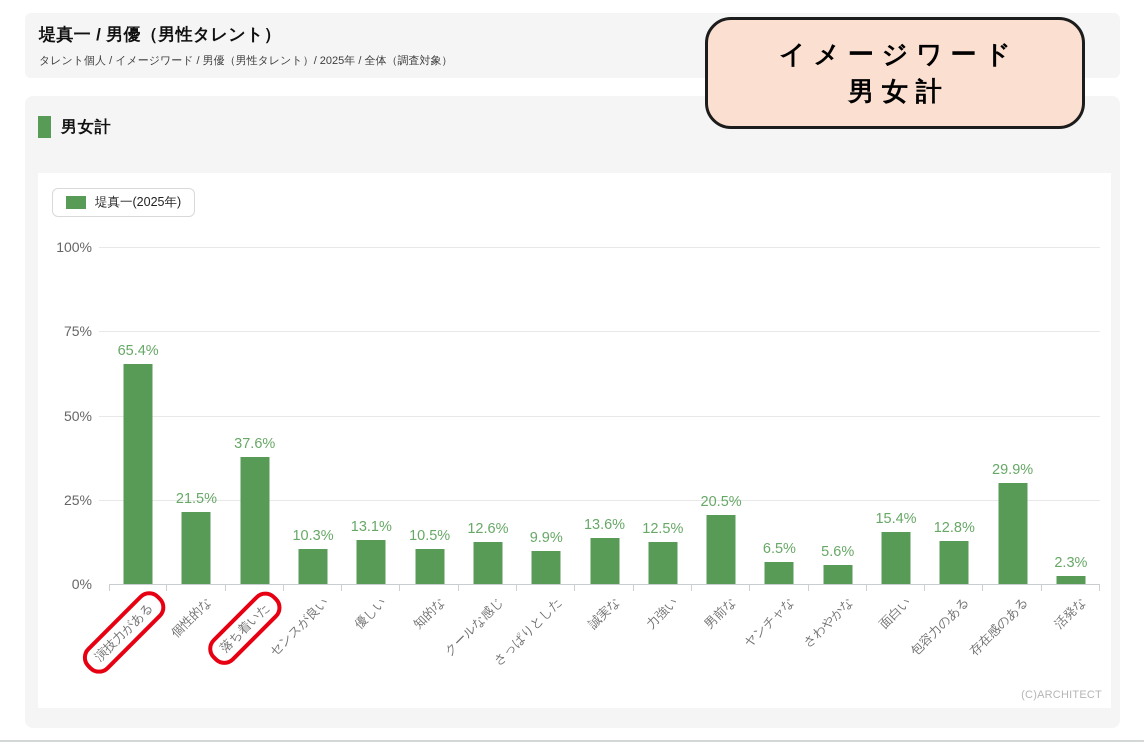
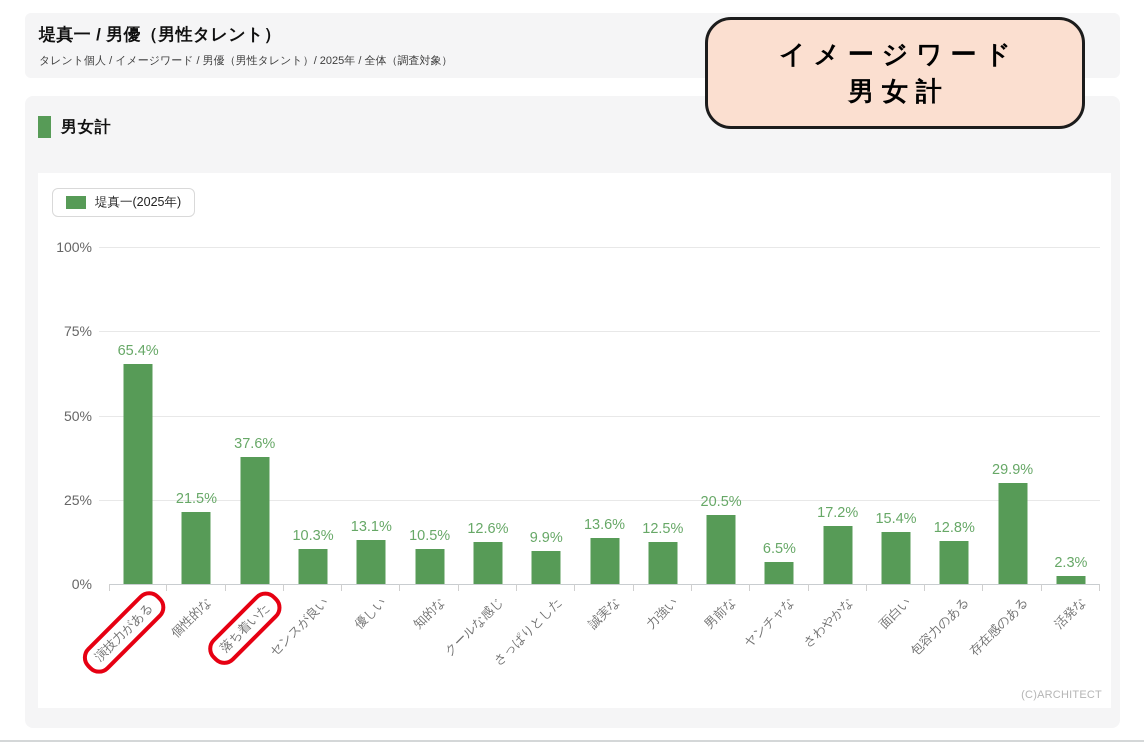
さわやかな: 5.6% -> 17.2%
